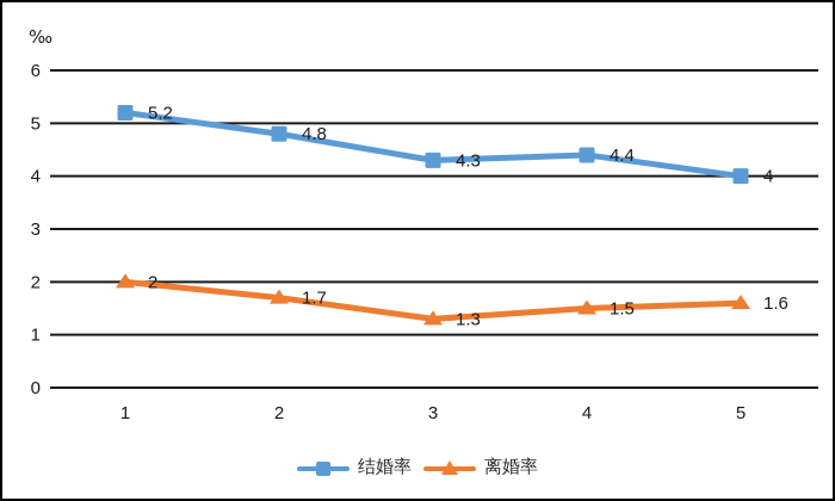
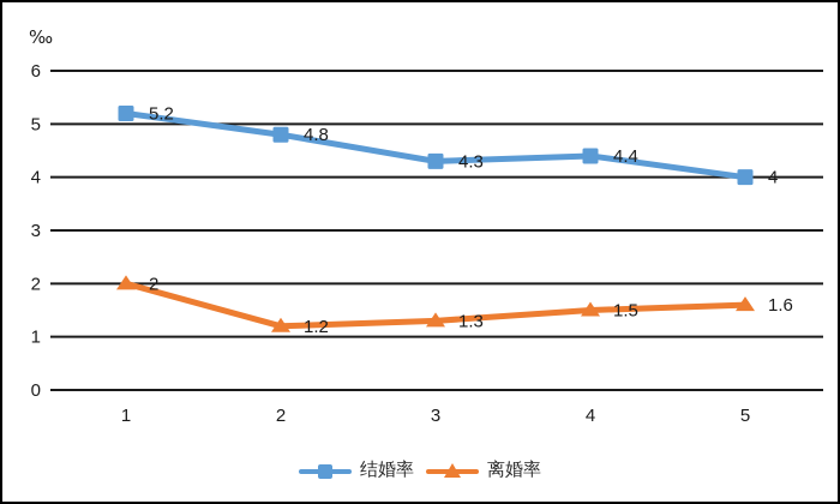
离婚率/2: 1.7 -> 1.2
